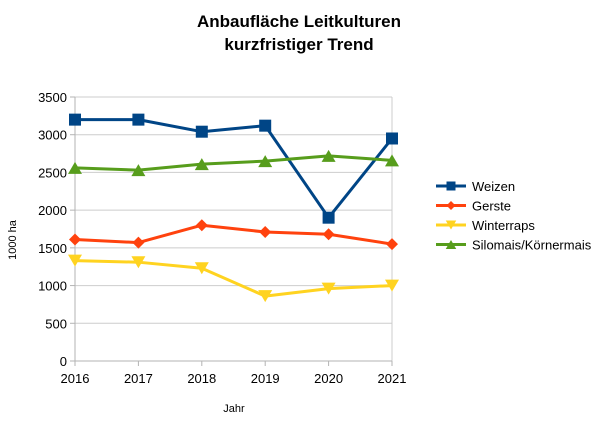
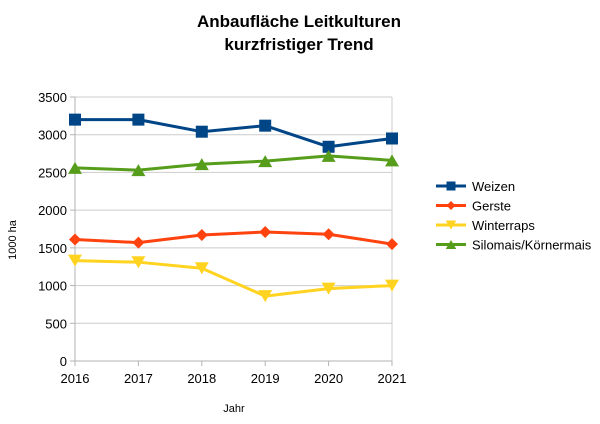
Gerste/2018: 1800 -> 1700
Weizen/2020: 1900 -> 2800
